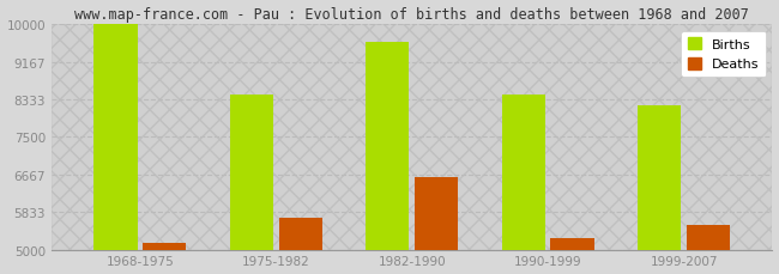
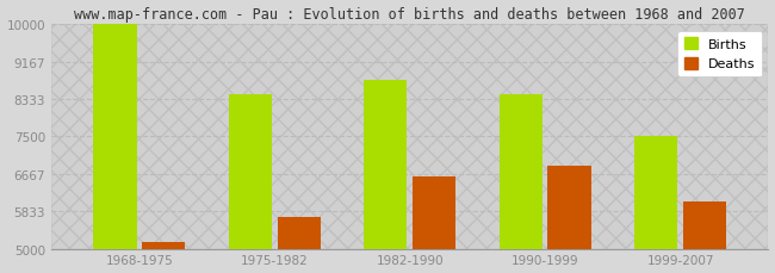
Births/1982-1990: 9600 -> 8750
Deaths/1990-1999: 5250 -> 6850
Births/1999-2007: 8200 -> 7500
Deaths/1999-2007: 5550 -> 6050
